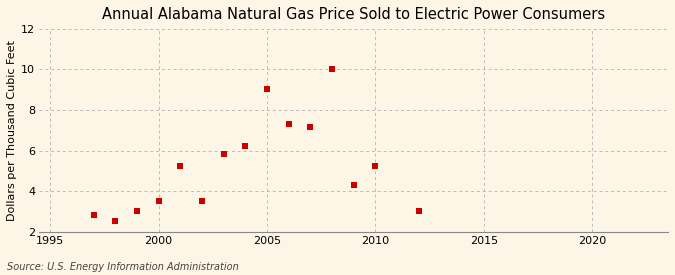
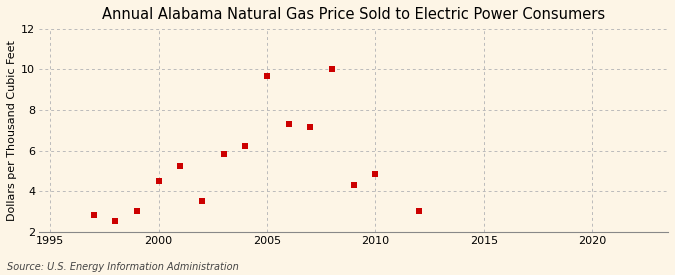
2000: 3.50 -> 4.50
2005: 9.05 -> 9.68
2010: 5.25 -> 4.85
